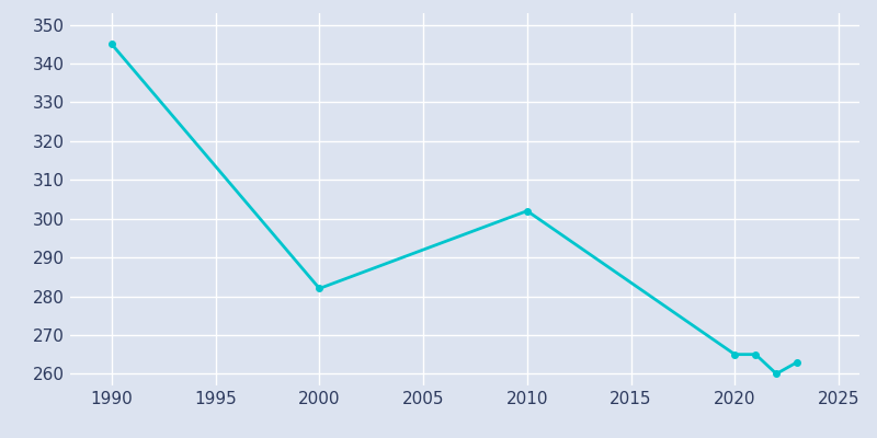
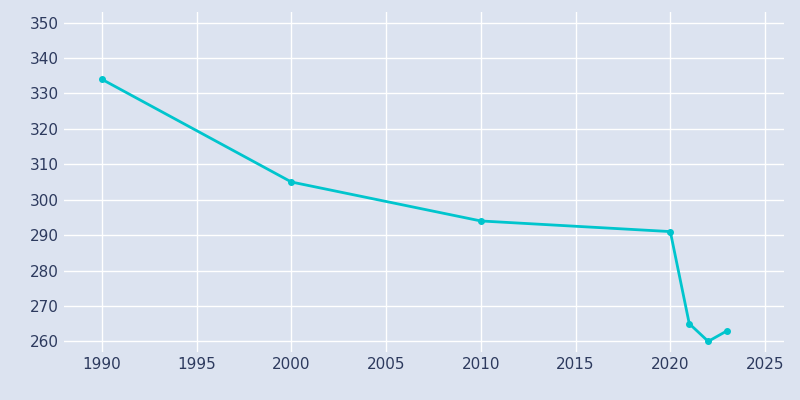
1990: 345 -> 334
2000: 282 -> 305
2010: 302 -> 294
2020: 265 -> 291
